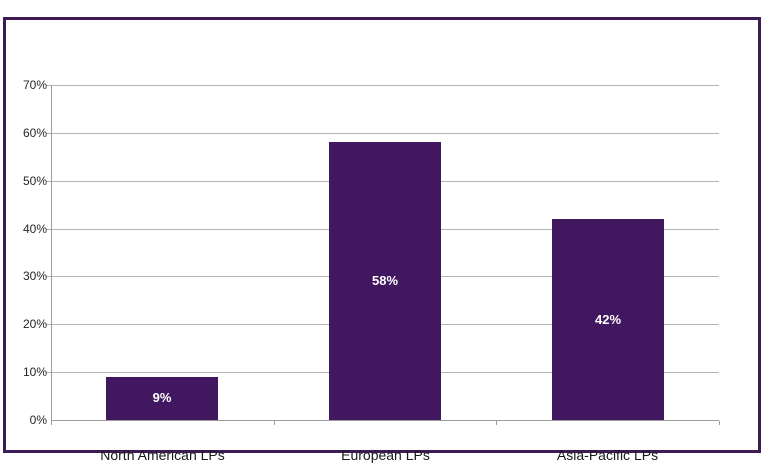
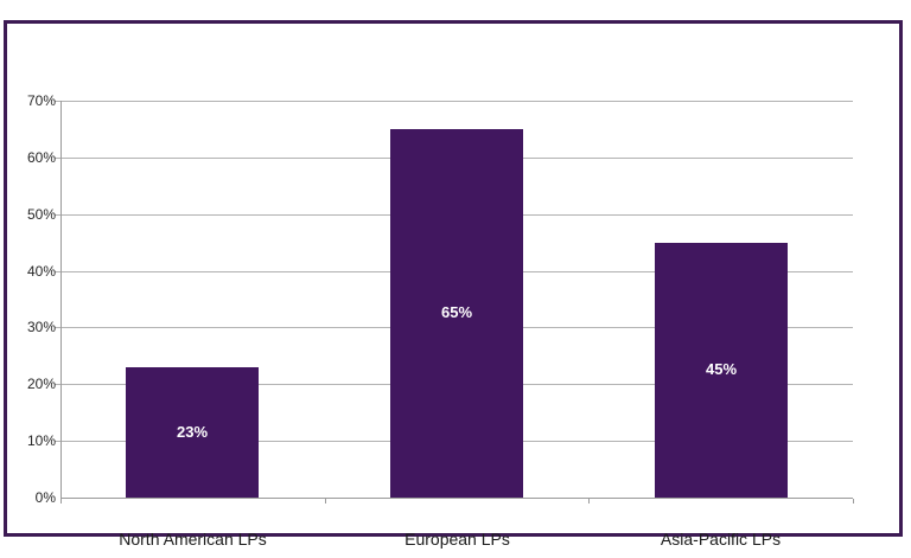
North American LPs: 9% -> 23%
European LPs: 58% -> 65%
Asia-Pacific LPs: 42% -> 45%
